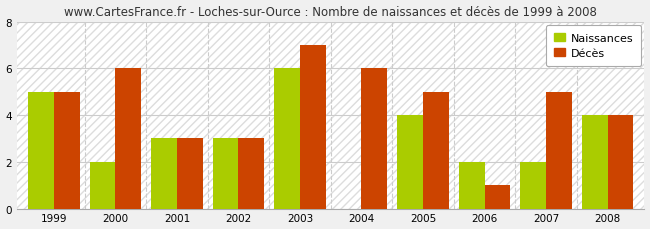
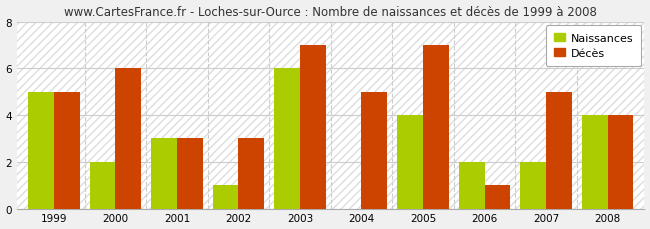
Naissances/2002: 3 -> 1
Décès/2004: 6 -> 5
Décès/2005: 5 -> 7
